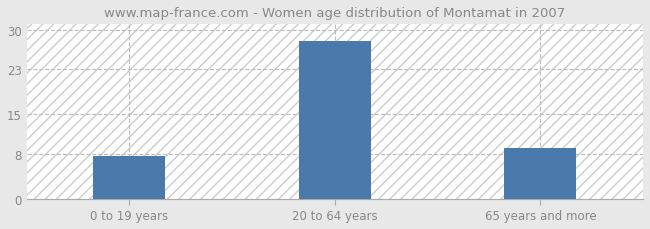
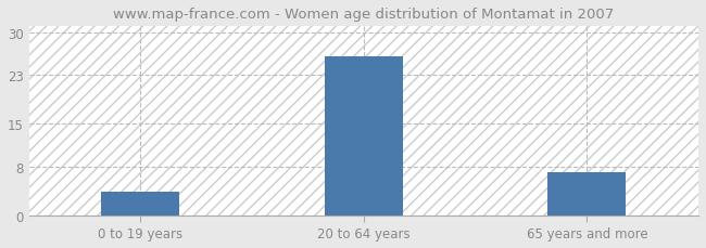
0 to 19 years: 7.5 -> 3.8
20 to 64 years: 28.0 -> 26.0
65 years and more: 9.0 -> 7.0
